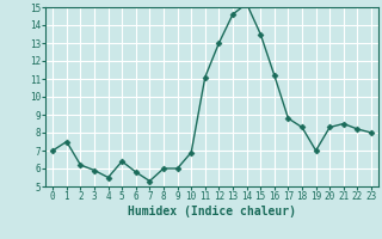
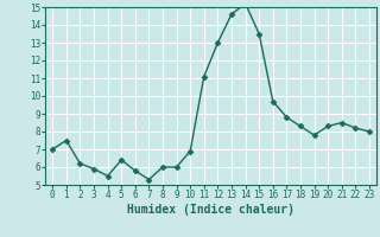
16: 11.2 -> 9.7
19: 7.0 -> 7.8
